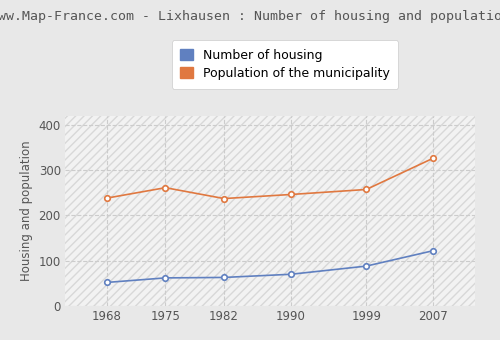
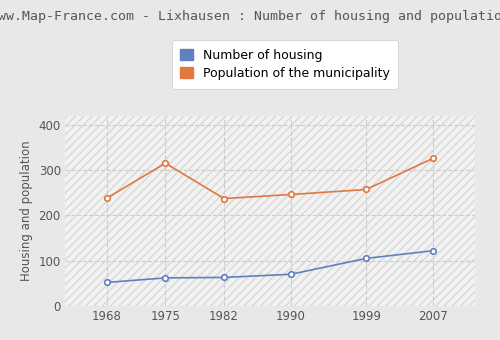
Population of the municipality/1975: 261 -> 315
Number of housing/1999: 88 -> 105
